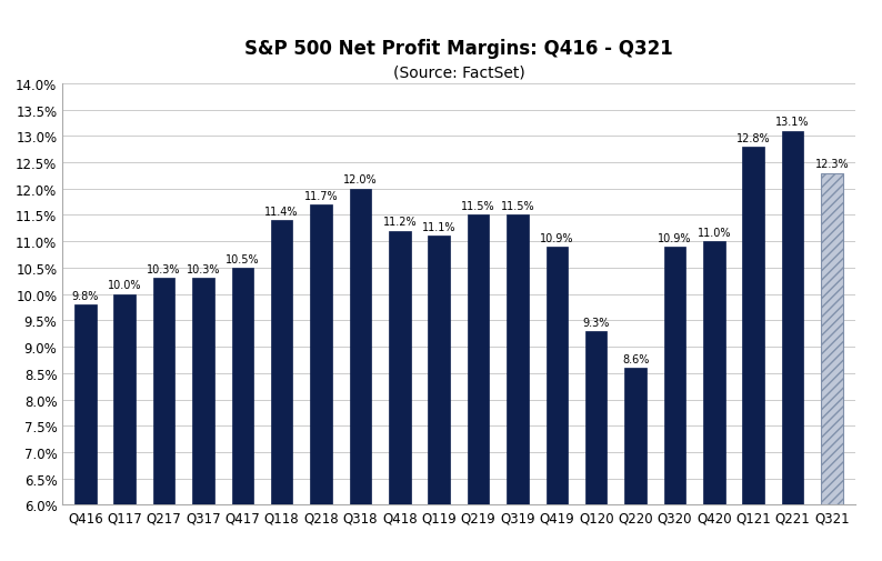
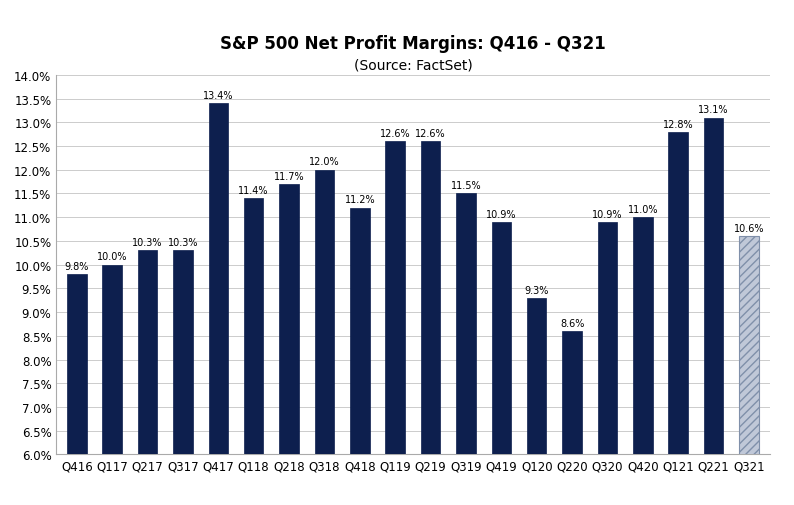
Q417: 10.5% -> 13.4%
Q119: 11.1% -> 12.6%
Q219: 11.5% -> 12.6%
Q321: 12.3% -> 10.6%
